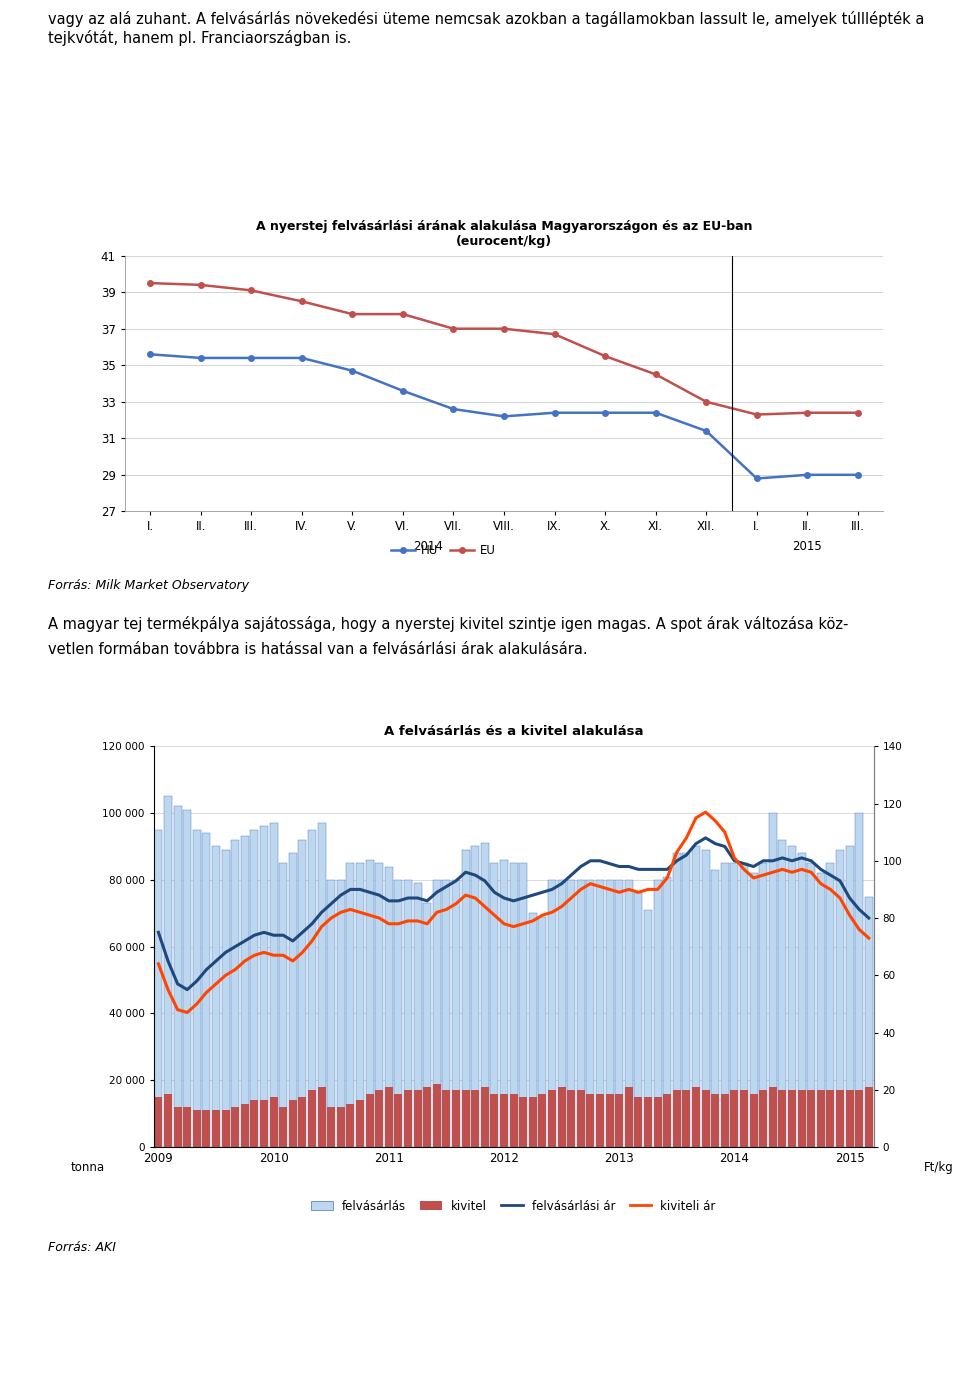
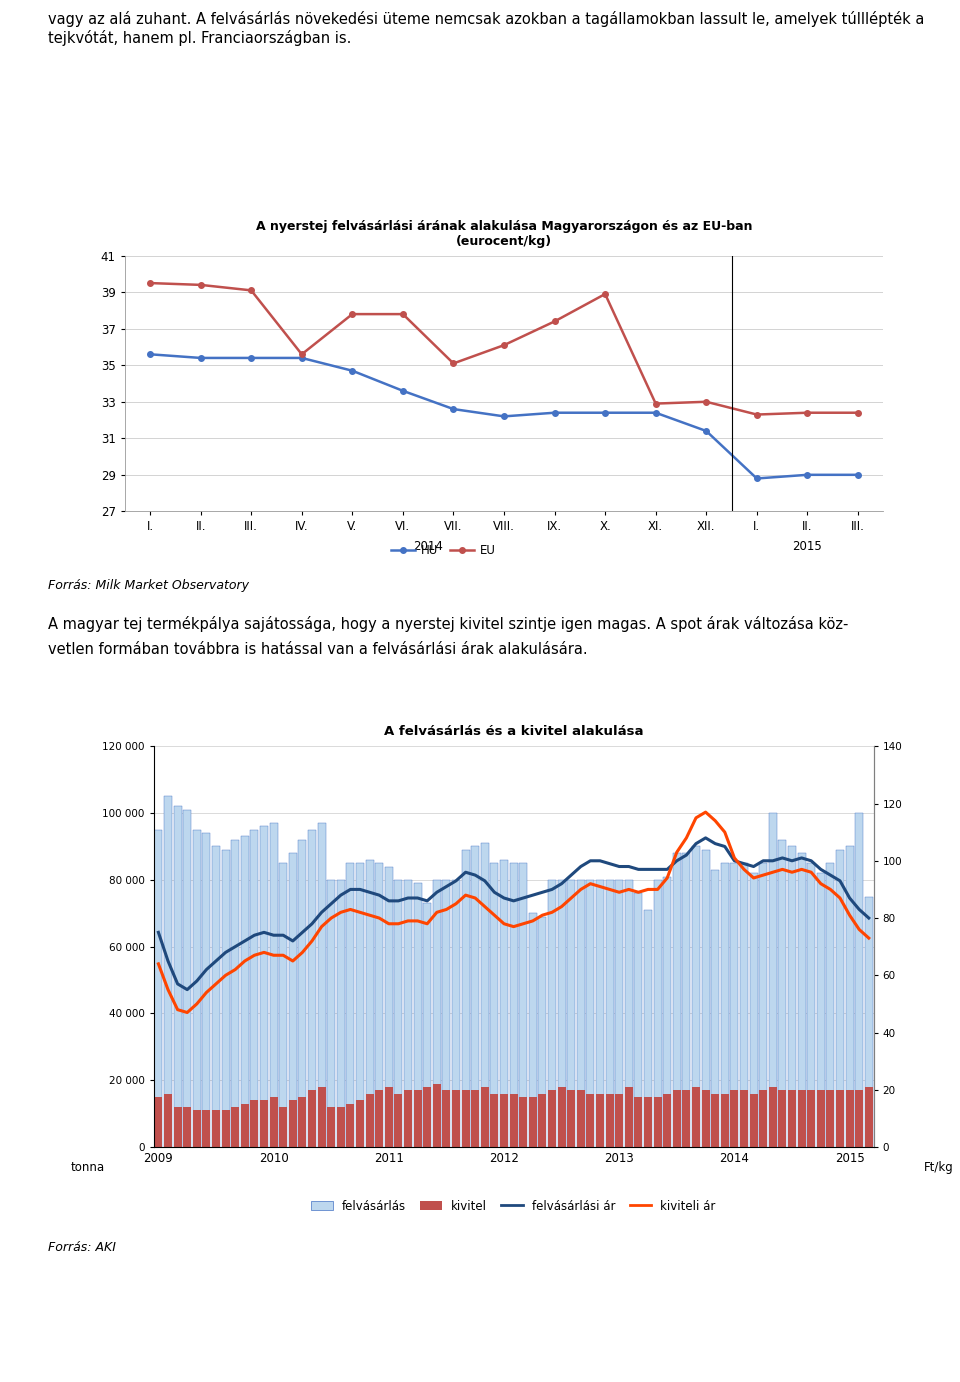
EU/IV.: 38.5 -> 35.6
EU/VII.: 37.0 -> 35.1
EU/VIII.: 37.0 -> 36.1
EU/IX.: 36.7 -> 37.4
EU/X.: 35.5 -> 38.9
EU/XI.: 34.5 -> 32.9
